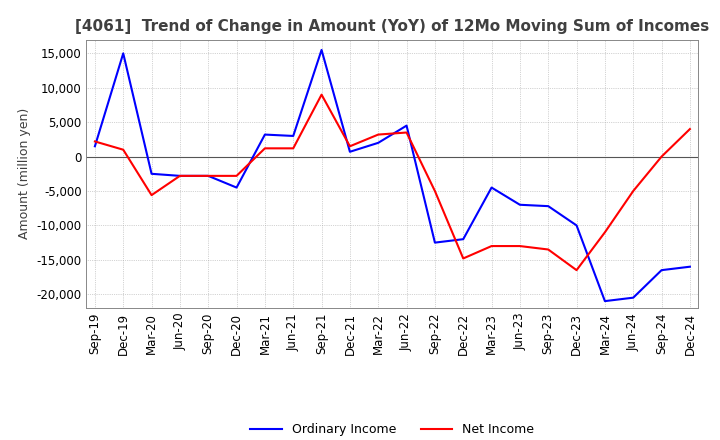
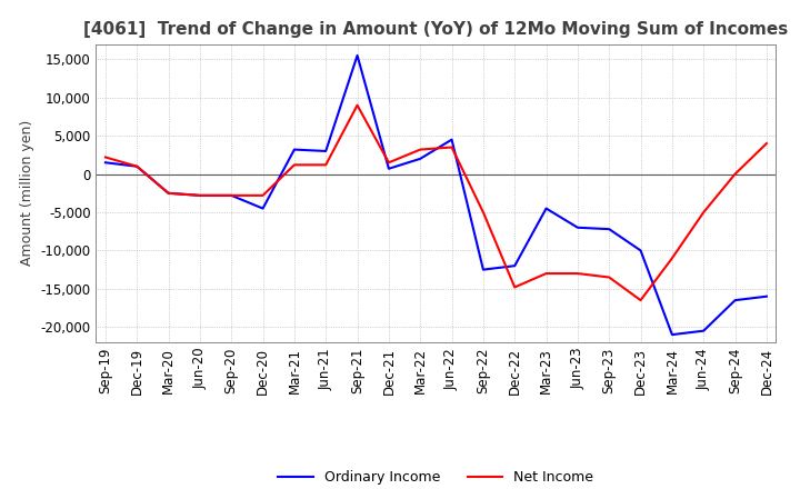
Ordinary Income/Dec-19: 15,000 -> 1,000
Net Income/Mar-20: -5,600 -> -2,500
